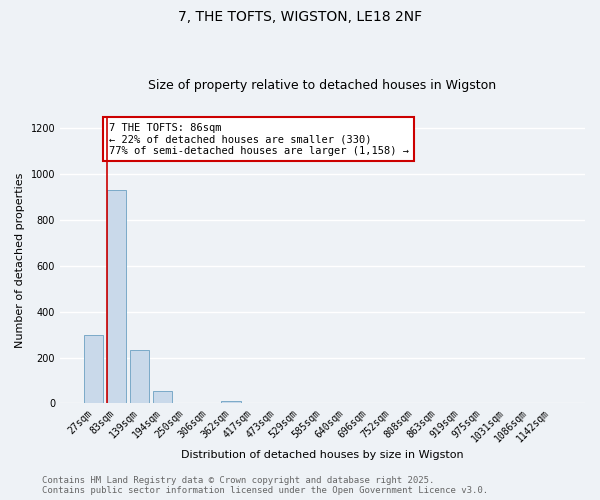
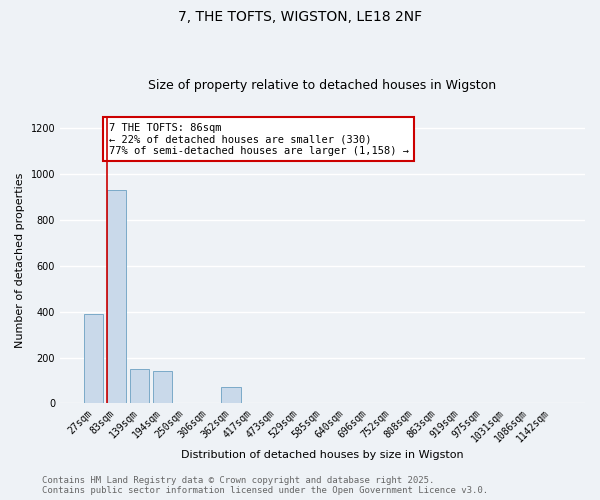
27sqm: 300 -> 390
139sqm: 235 -> 150
194sqm: 55 -> 140
362sqm: 10 -> 70
